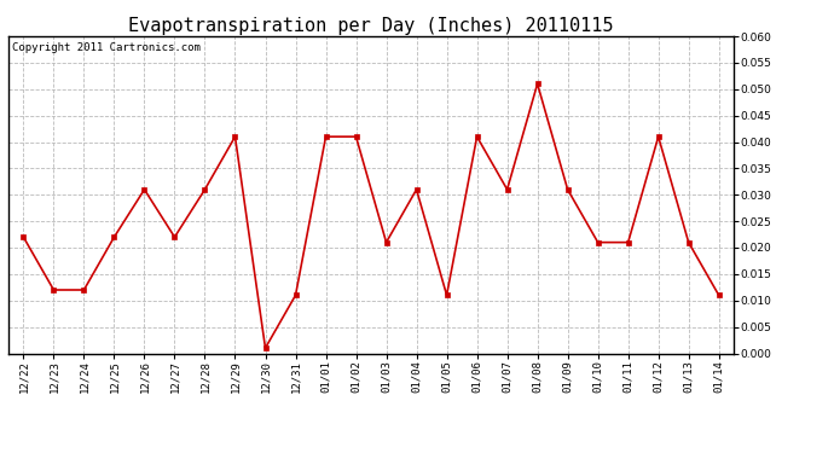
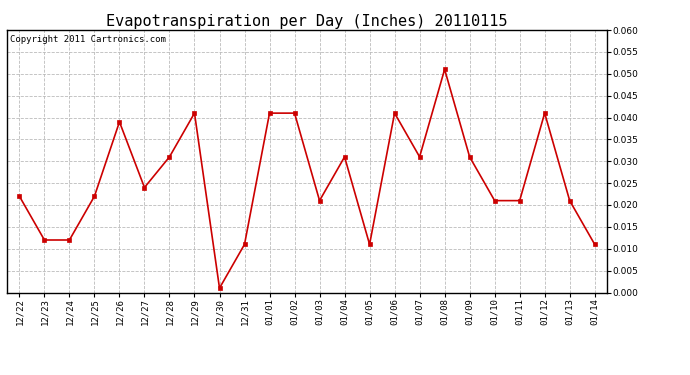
12/26: 0.031 -> 0.039
12/27: 0.022 -> 0.024
